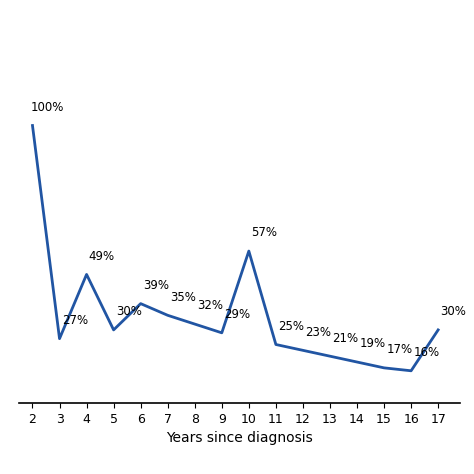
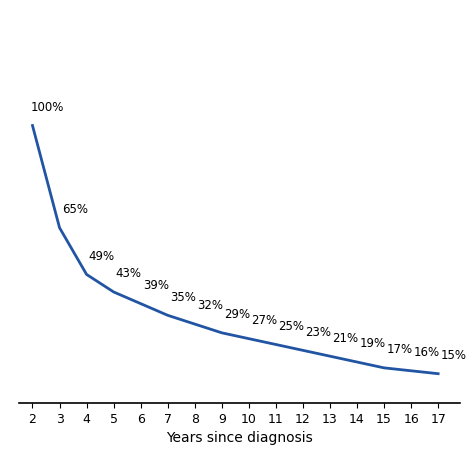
3: 27% -> 65%
5: 30% -> 43%
10: 57% -> 27%
17: 30% -> 15%
